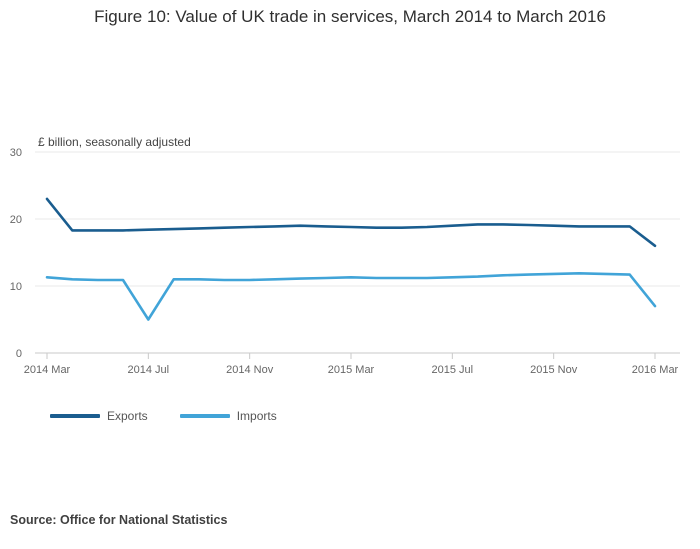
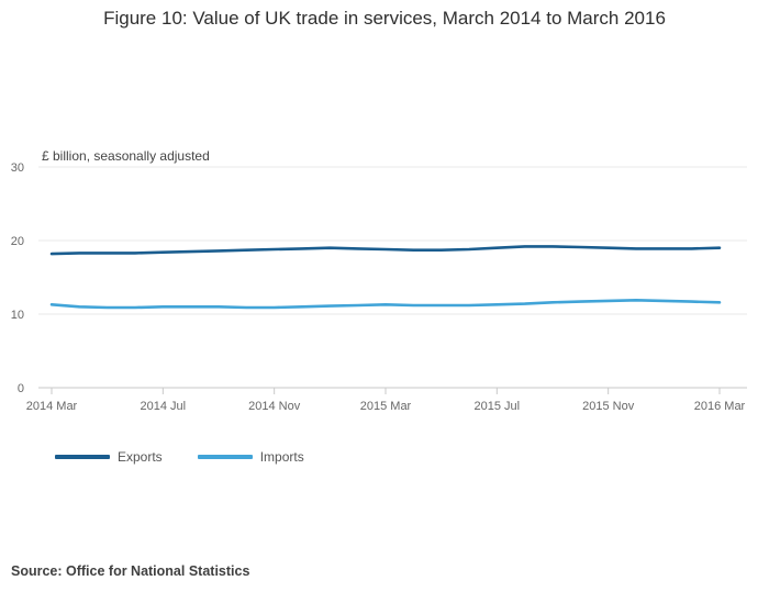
Exports/2014 Mar: 23 -> 18
Imports/2014 Jul: 5 -> 11
Exports/2016 Mar: 16 -> 19
Imports/2016 Mar: 7 -> 12
